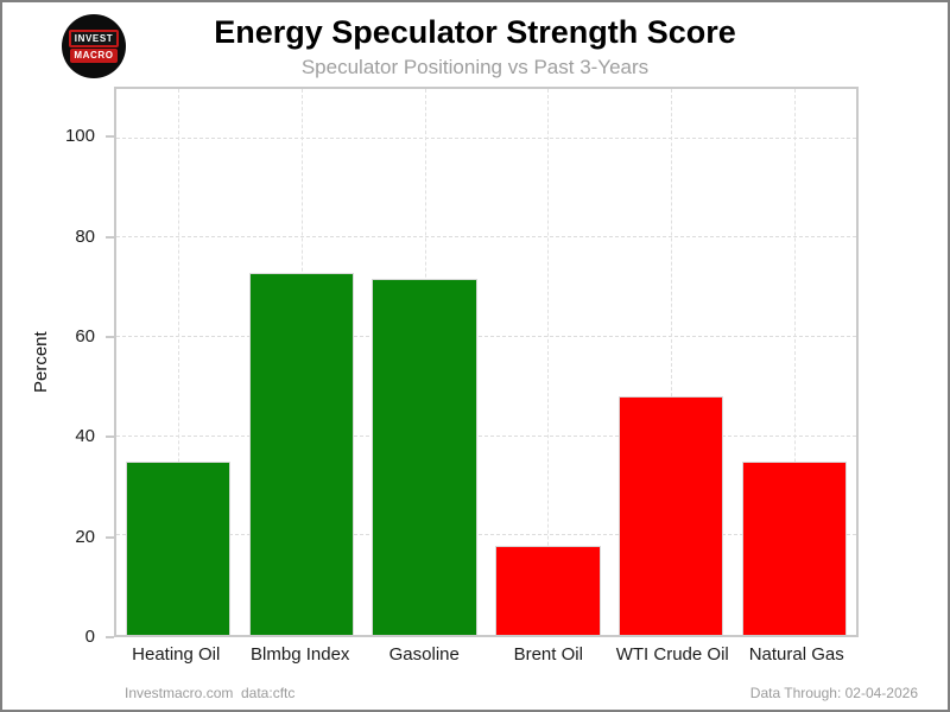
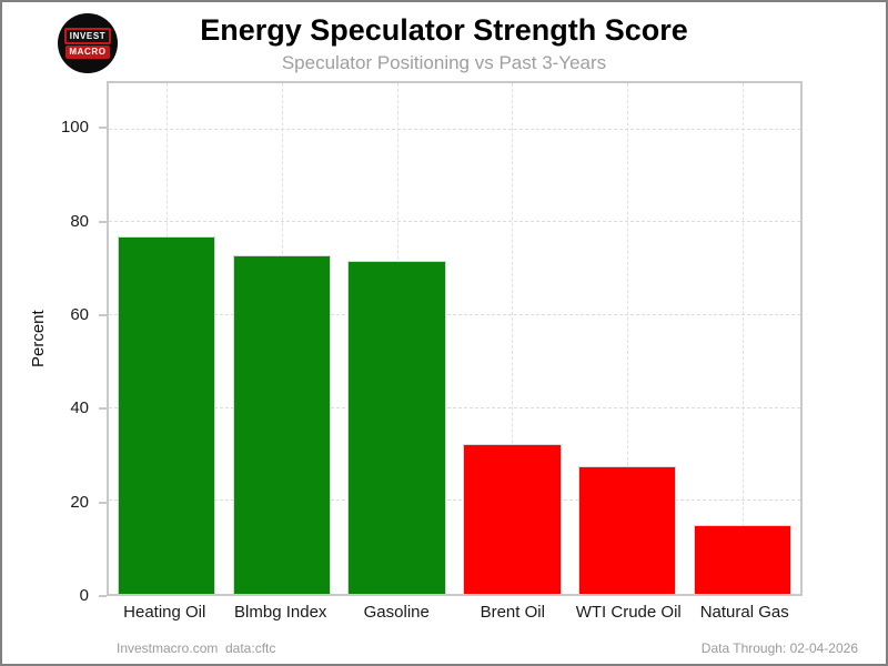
Heating Oil: 35 -> 77
Brent Oil: 18 -> 32
WTI Crude Oil: 48 -> 28
Natural Gas: 35 -> 15
